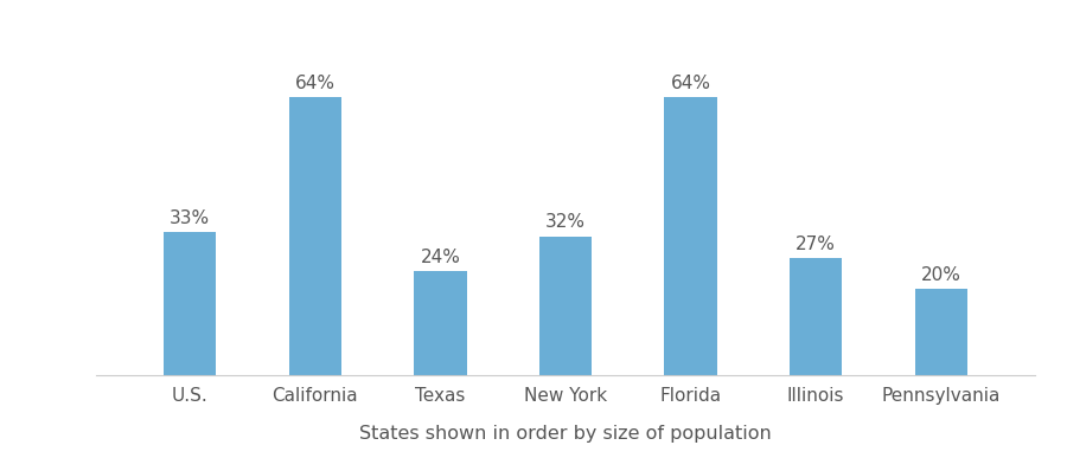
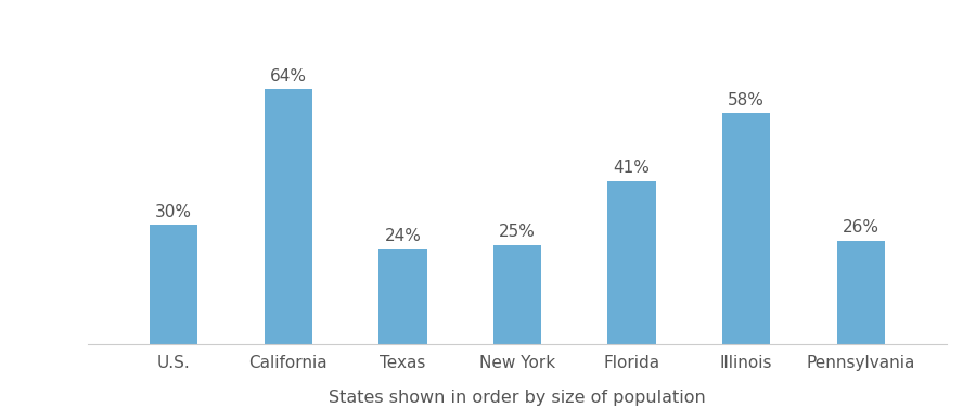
U.S.: 33% -> 30%
New York: 32% -> 25%
Florida: 64% -> 41%
Illinois: 27% -> 58%
Pennsylvania: 20% -> 26%
